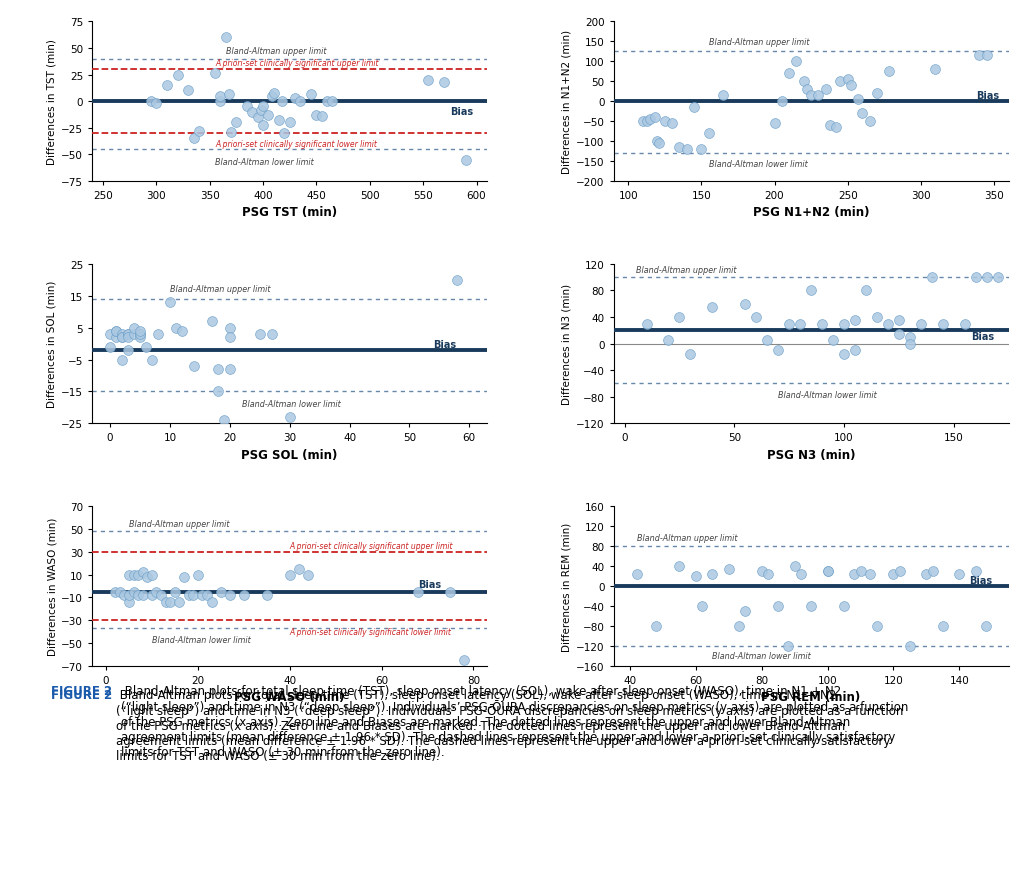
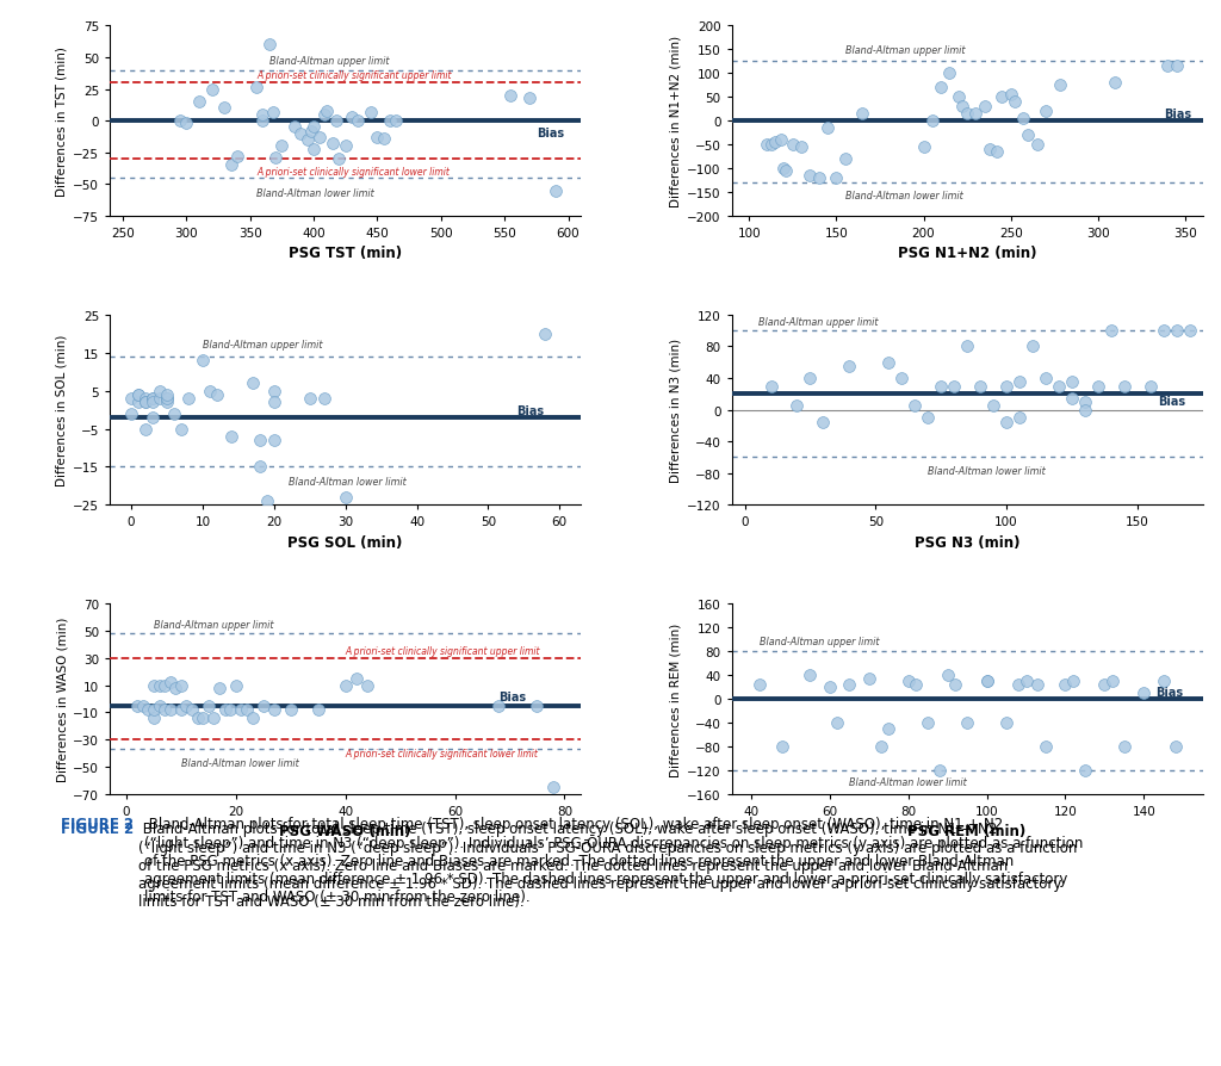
140: 25 -> 10
